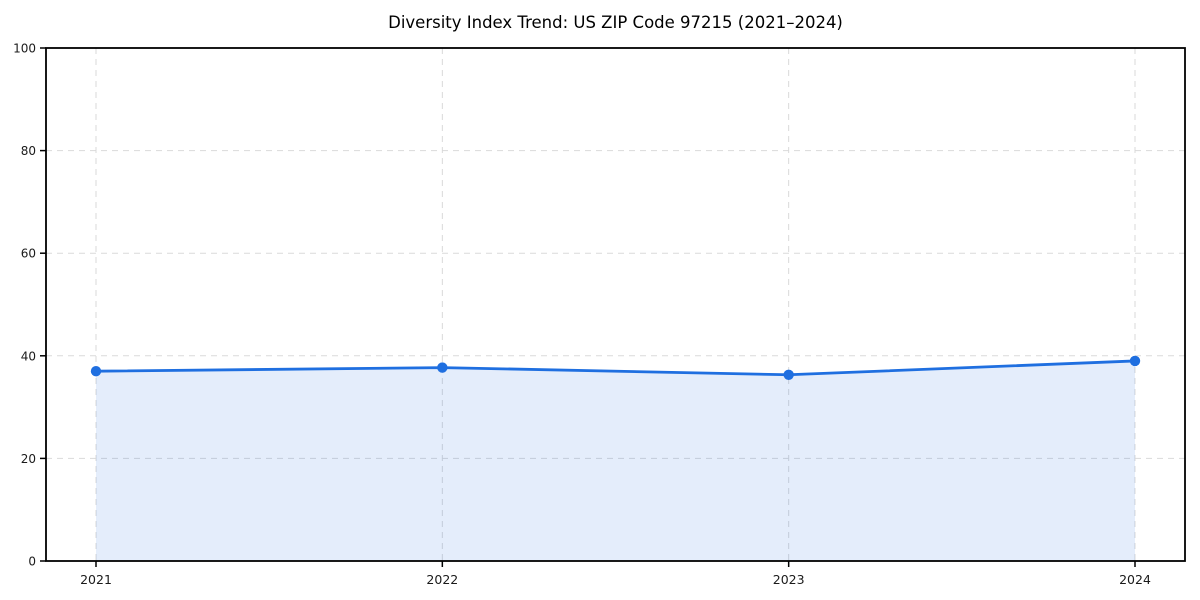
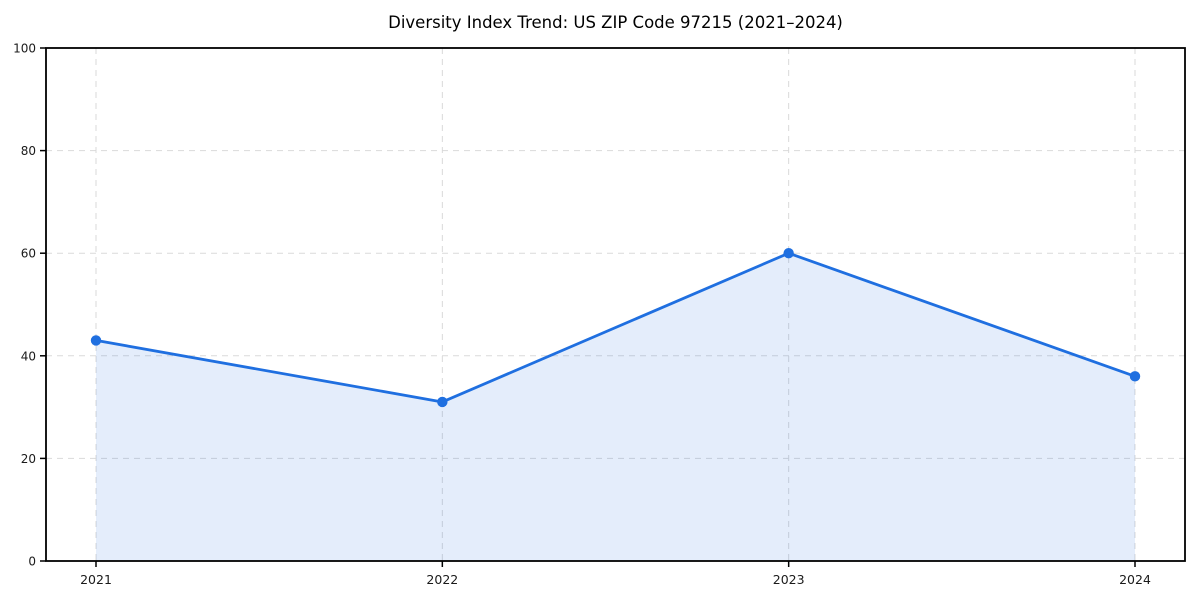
2021: 37 -> 43
2022: 38 -> 31
2023: 36 -> 60
2024: 39 -> 36
